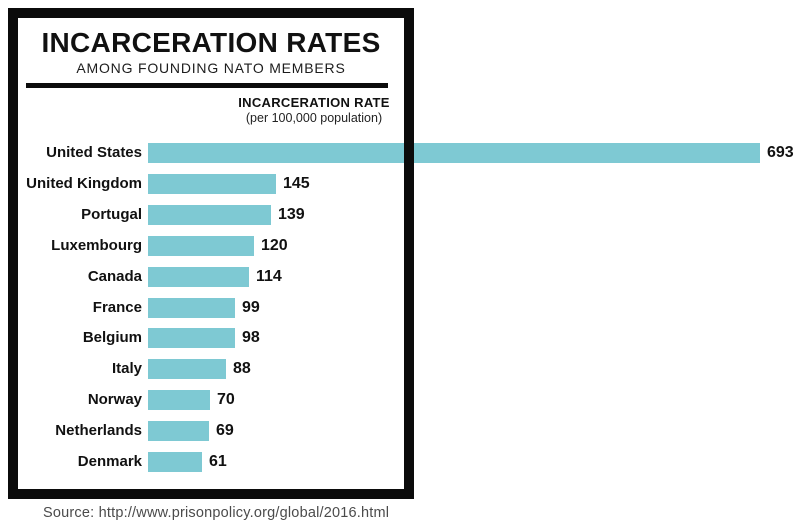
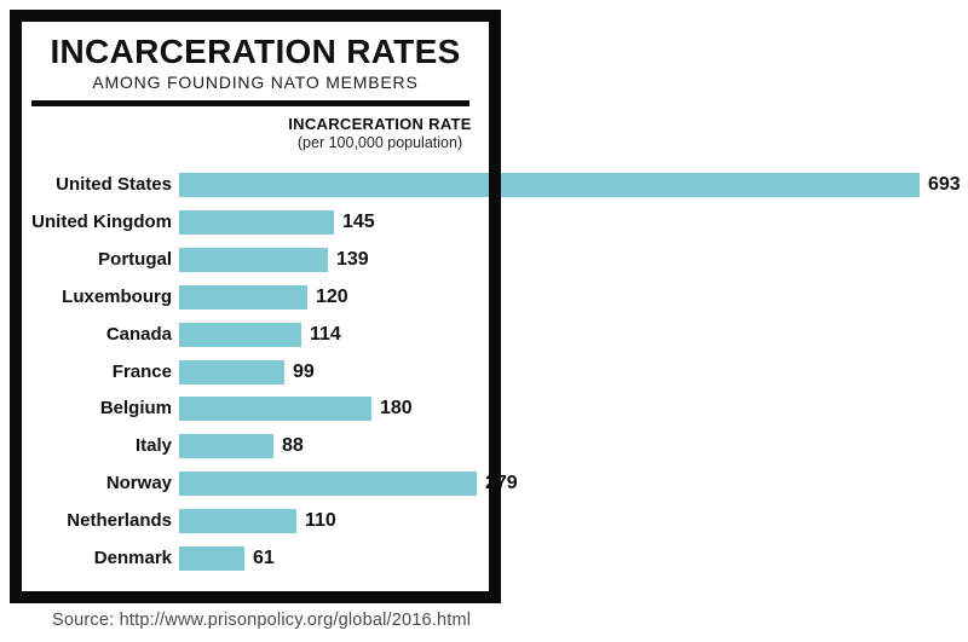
Belgium: 98 -> 180
Norway: 70 -> 279
Netherlands: 69 -> 110
